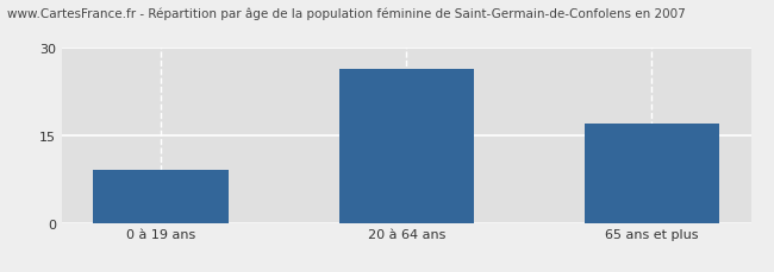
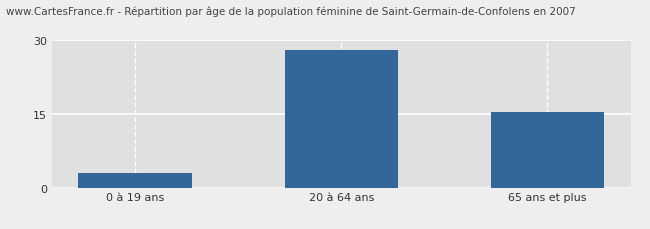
0 à 19 ans: 9.0 -> 3.0
20 à 64 ans: 26.5 -> 28.0
65 ans et plus: 17.0 -> 15.5
